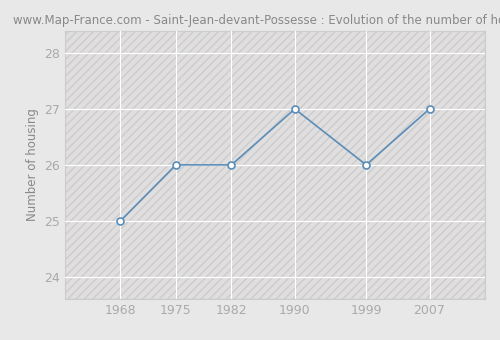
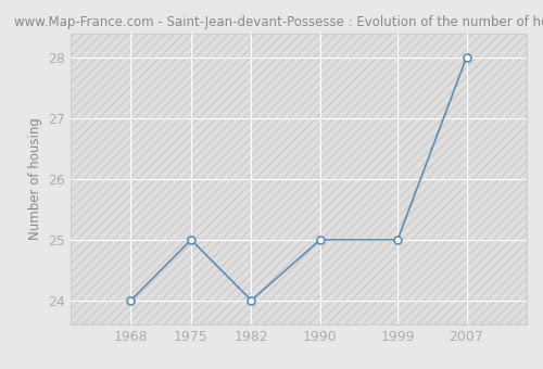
1968: 25 -> 24
1975: 26 -> 25
1982: 26 -> 24
1990: 27 -> 25
1999: 26 -> 25
2007: 27 -> 28
